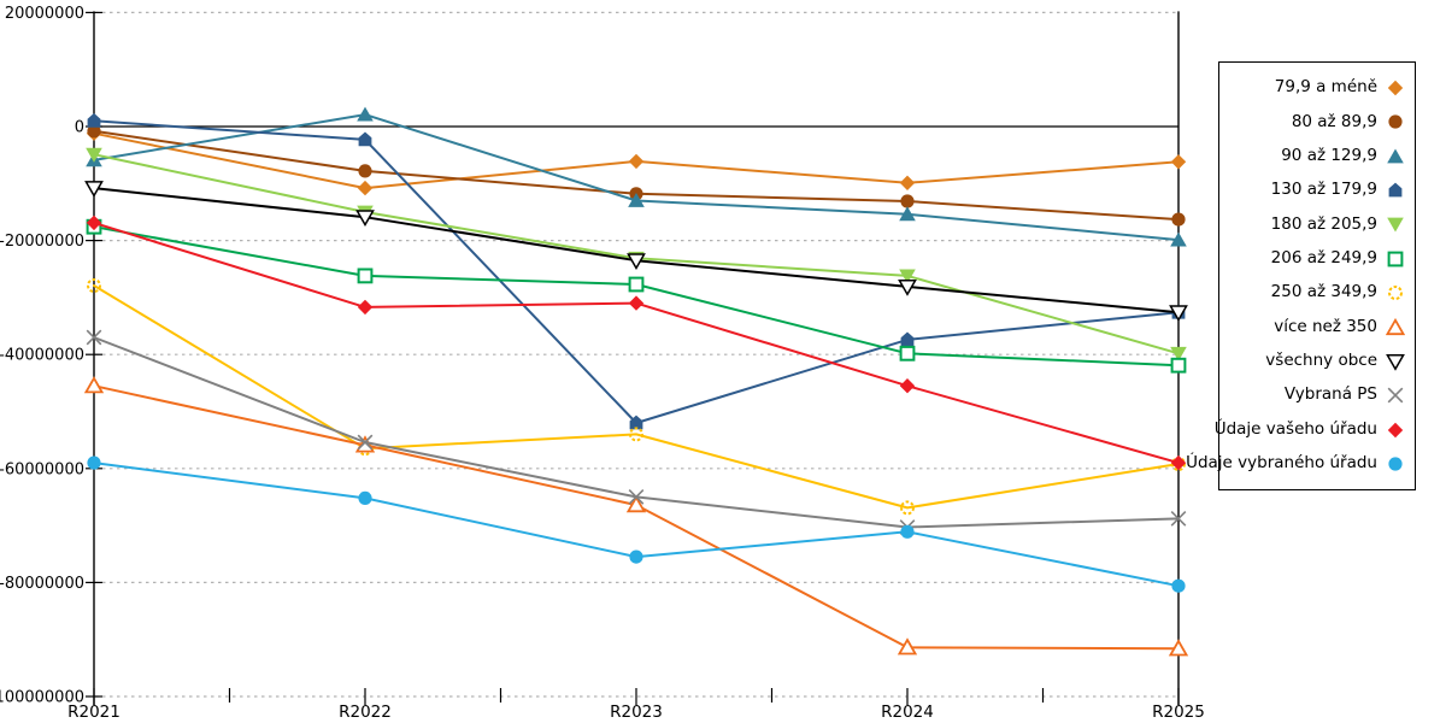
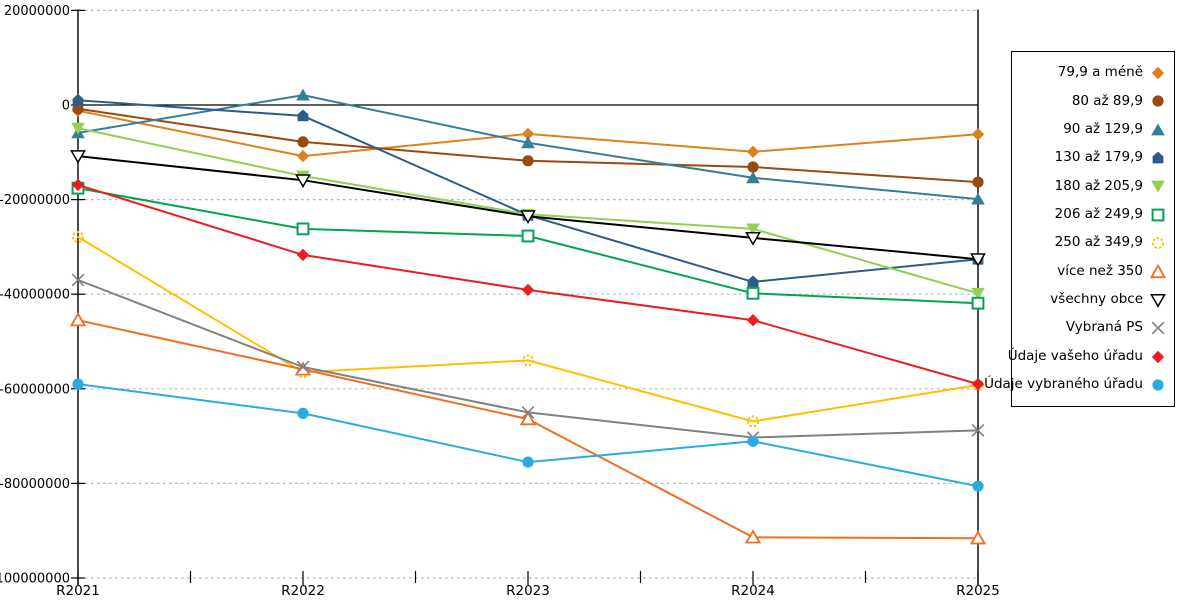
90 až 129,9/R2023: -13000000 -> -8000000
130 až 179,9/R2023: -52000000 -> -23000000
Údaje vašeho úřadu/R2023: -31000000 -> -39000000
